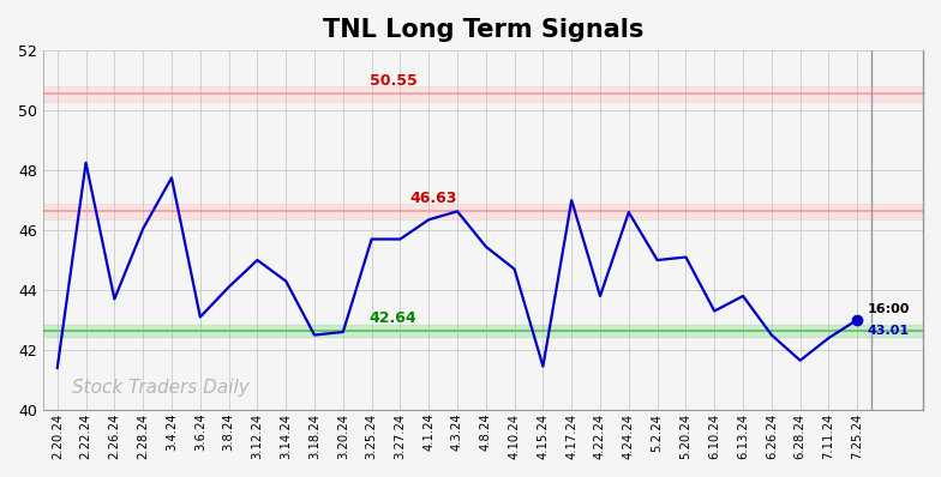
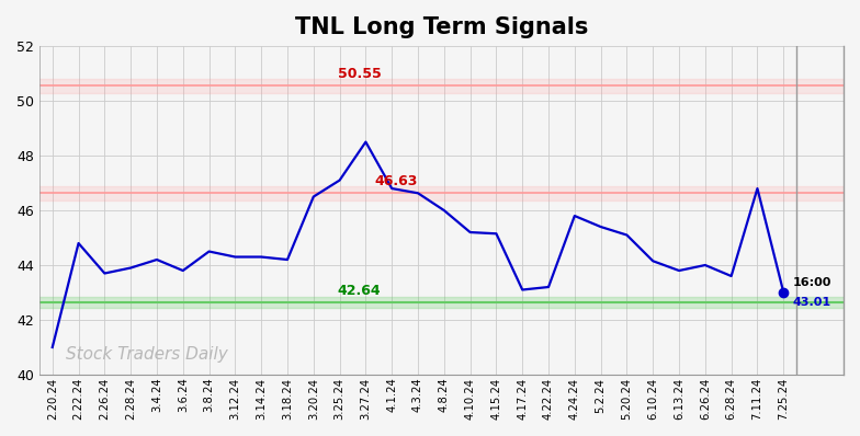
2.20.24: 41.40 -> 41.00
2.22.24: 48.25 -> 44.80
2.28.24: 46.05 -> 43.90
3.4.24: 47.75 -> 44.20
3.6.24: 43.10 -> 43.80
3.8.24: 44.10 -> 44.50
3.12.24: 45.00 -> 44.30
3.18.24: 42.50 -> 44.20
3.20.24: 42.60 -> 46.50
3.25.24: 45.70 -> 47.10
3.27.24: 45.70 -> 48.50
4.1.24: 46.35 -> 46.80
4.8.24: 45.45 -> 46.00
4.10.24: 44.70 -> 45.20
4.15.24: 41.45 -> 45.15
4.17.24: 47.00 -> 43.10
4.22.24: 43.80 -> 43.20
4.24.24: 46.60 -> 45.80
5.2.24: 45.00 -> 45.40
6.10.24: 43.30 -> 44.15
6.26.24: 42.50 -> 44.00
6.28.24: 41.65 -> 43.60
7.11.24: 42.40 -> 46.80
